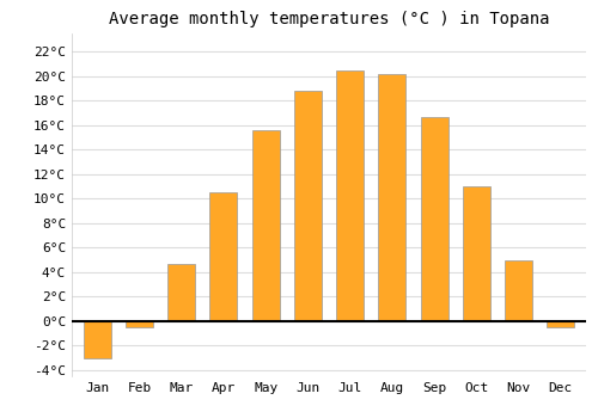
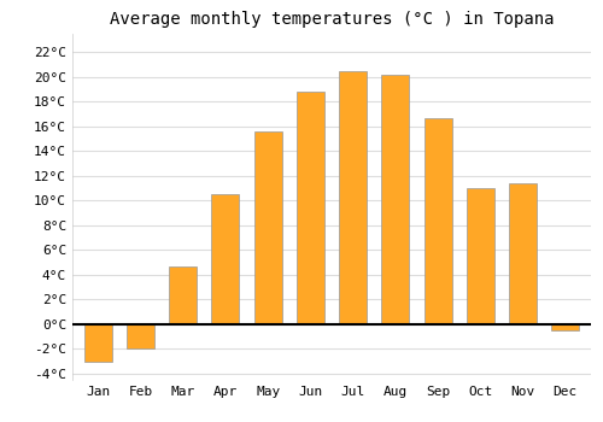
Feb: -0.5°C -> -2.0°C
Nov: 5.0°C -> 11.4°C
